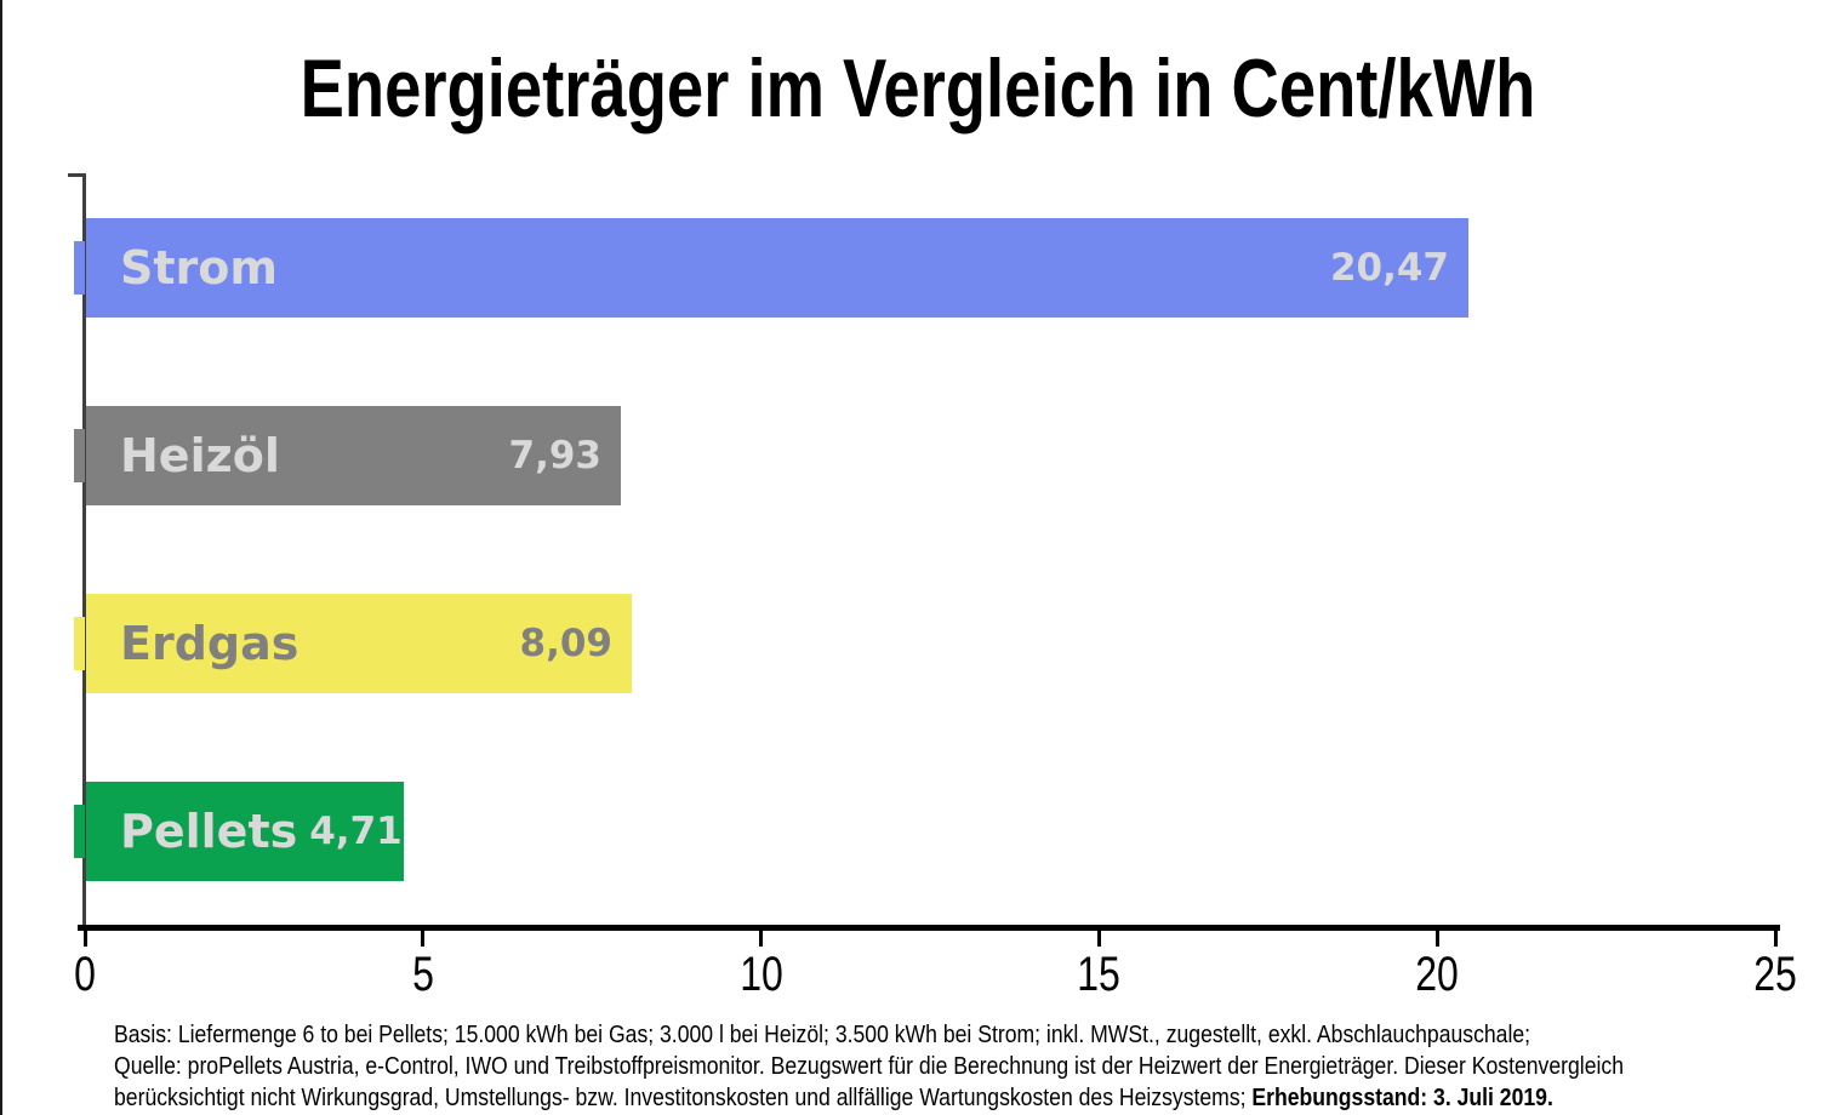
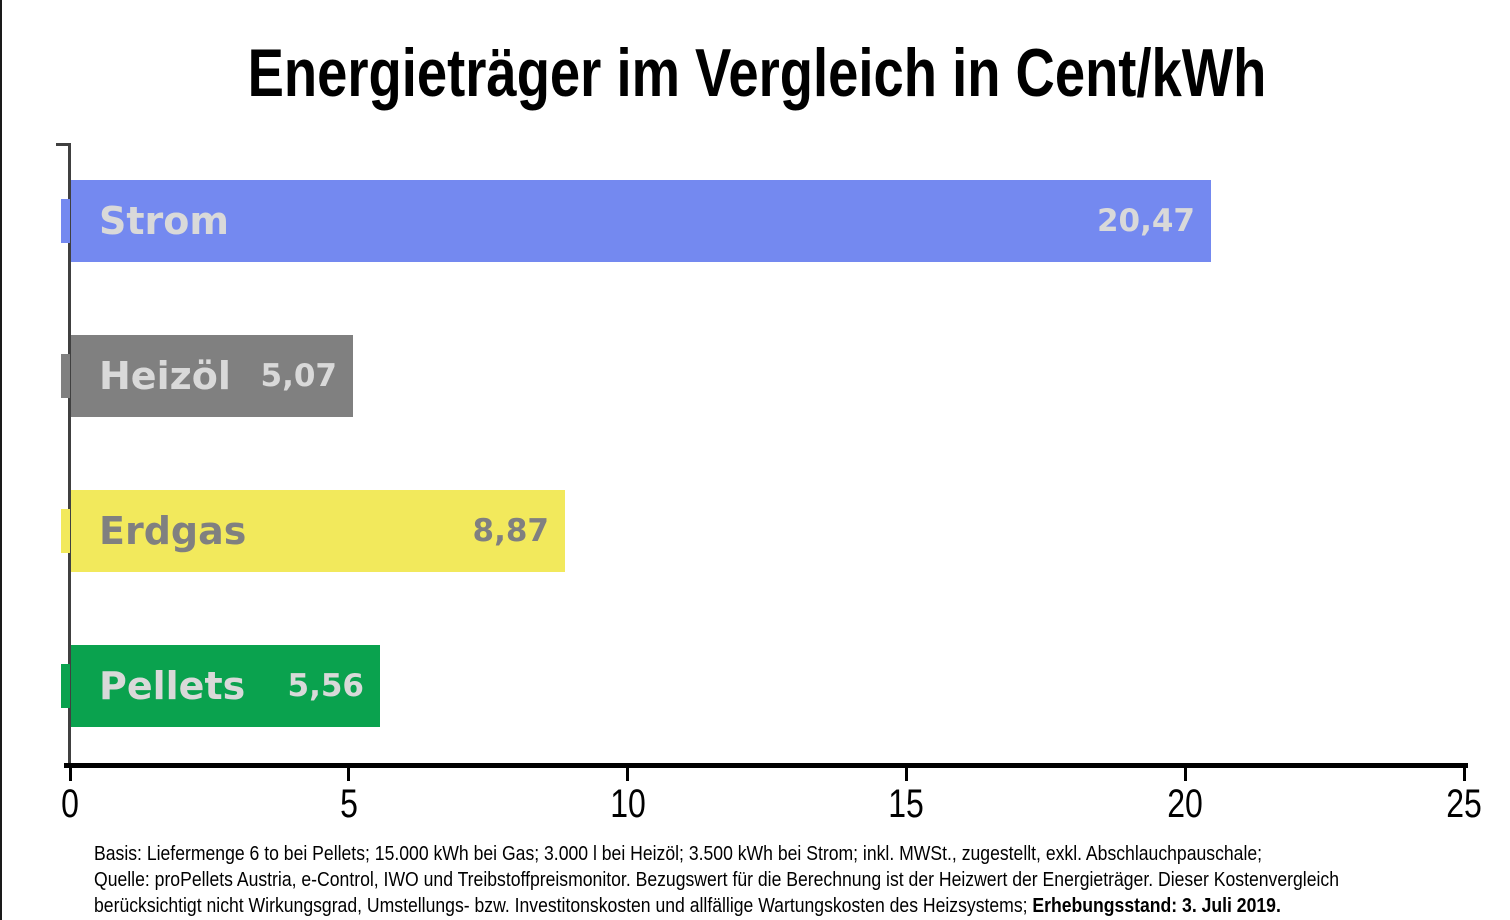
Heizöl: 7,93 -> 5,07
Erdgas: 8,09 -> 8,87
Pellets: 4,71 -> 5,56
